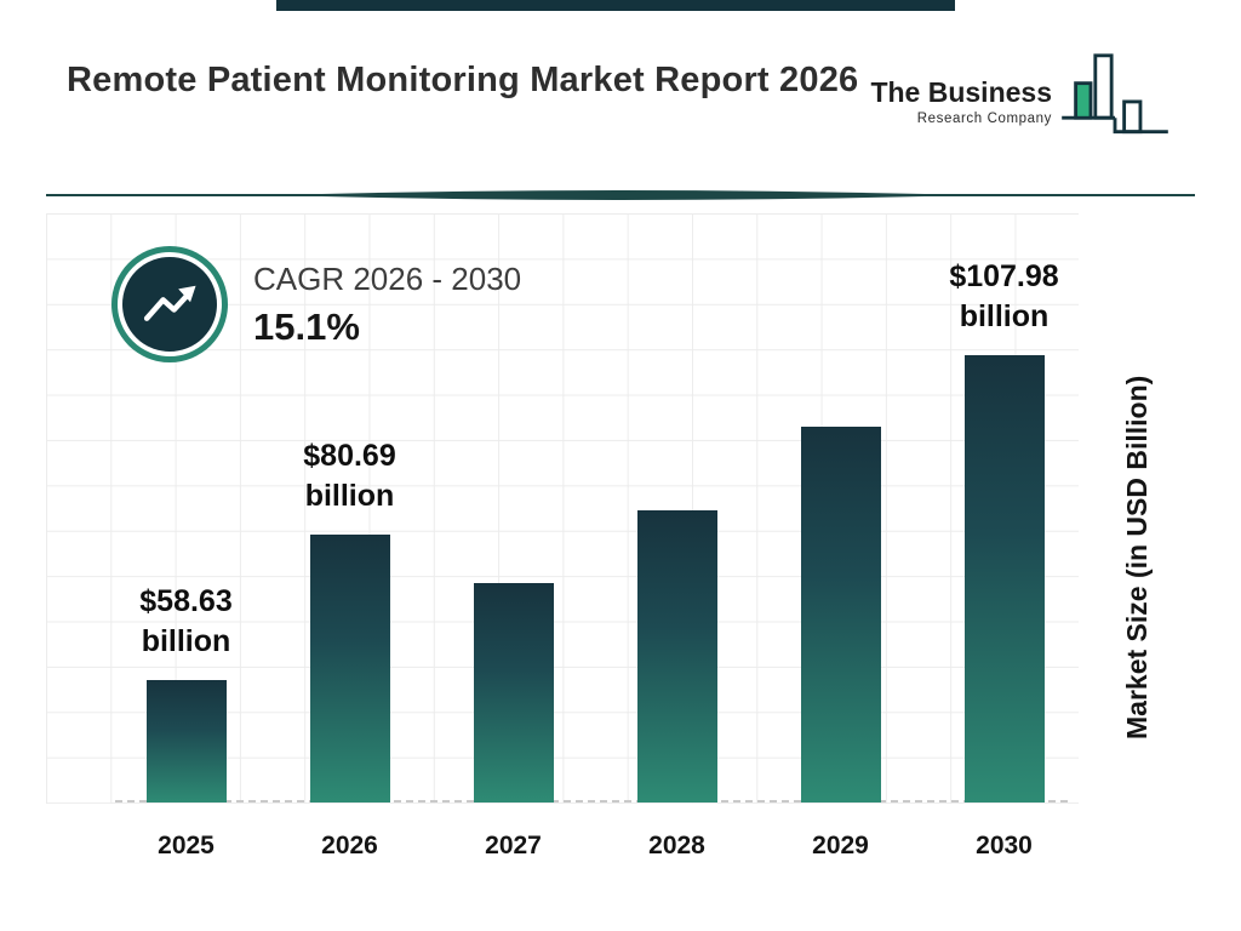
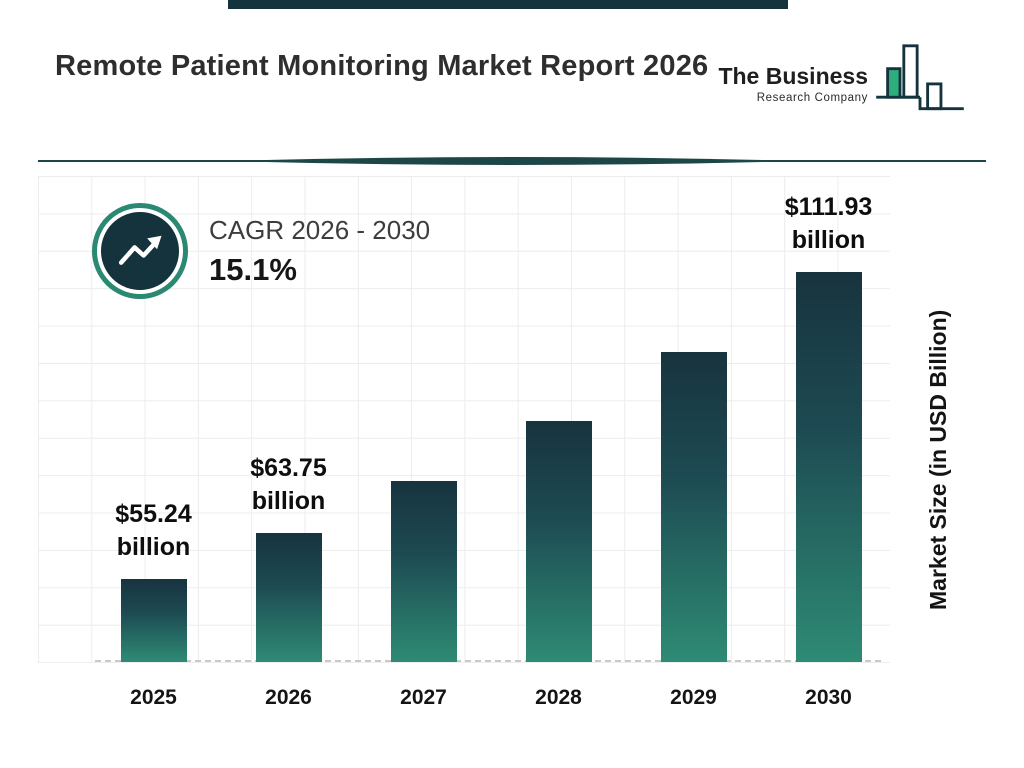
2025: $58.63 -> $55.24
2026: $80.69 -> $63.75
2030: $107.98 -> $111.93
